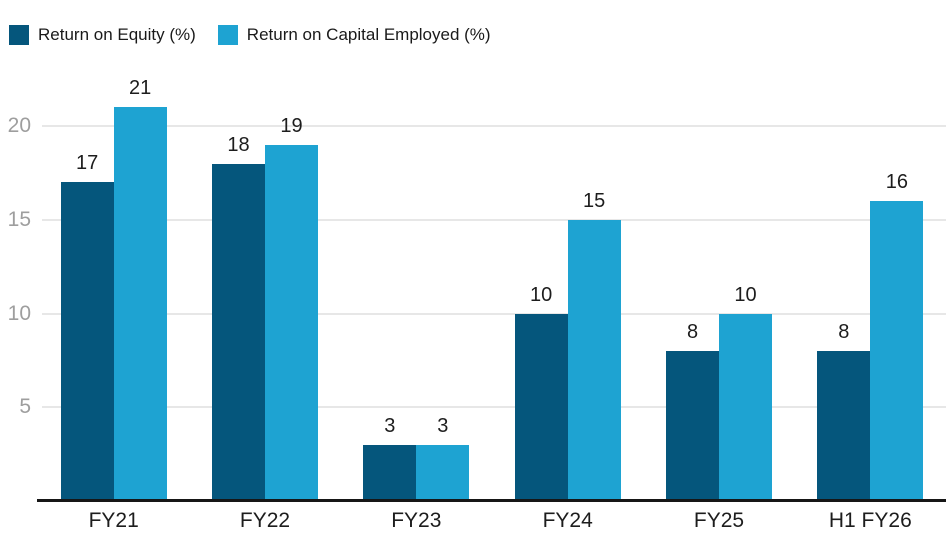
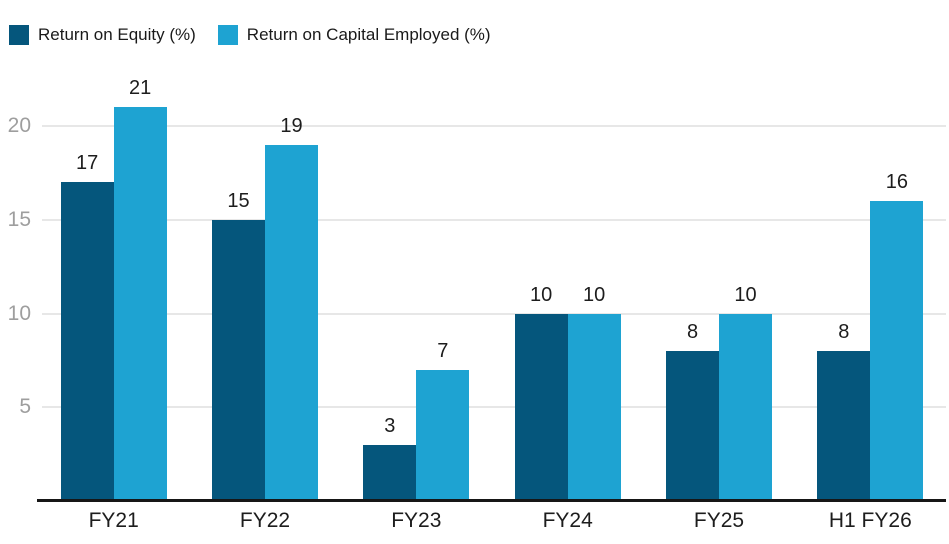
Return on Equity (%)/FY22: 18 -> 15
Return on Capital Employed (%)/FY23: 3 -> 7
Return on Capital Employed (%)/FY24: 15 -> 10
